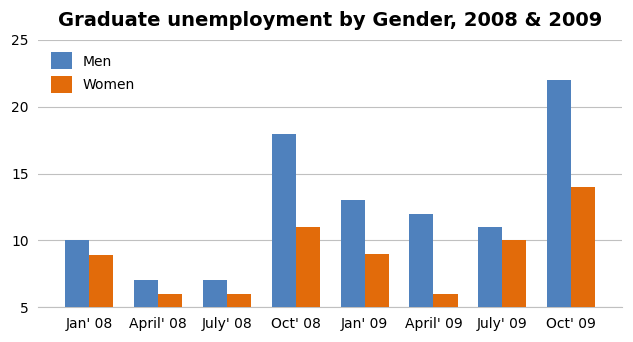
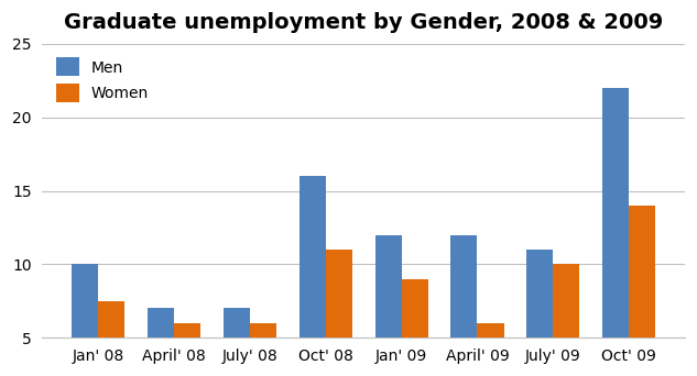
Women/Jan' 08: 8.9 -> 7.5
Men/Oct' 08: 18 -> 16
Men/Jan' 09: 13 -> 12
